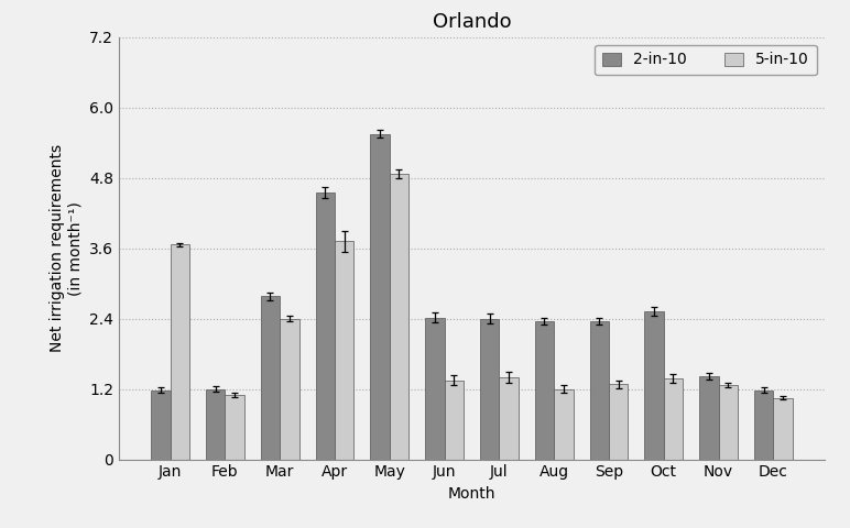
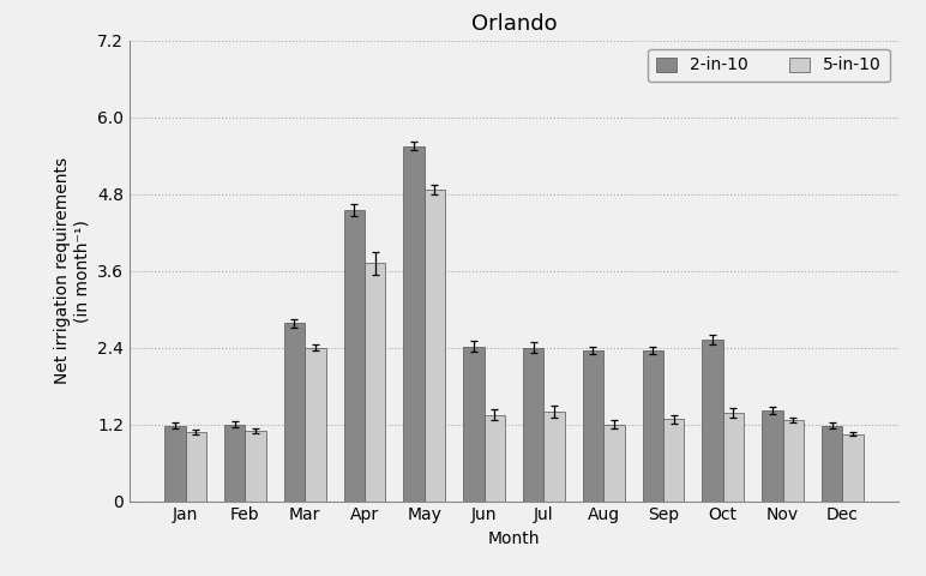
5-in-10/Jan: 3.66 -> 1.08
